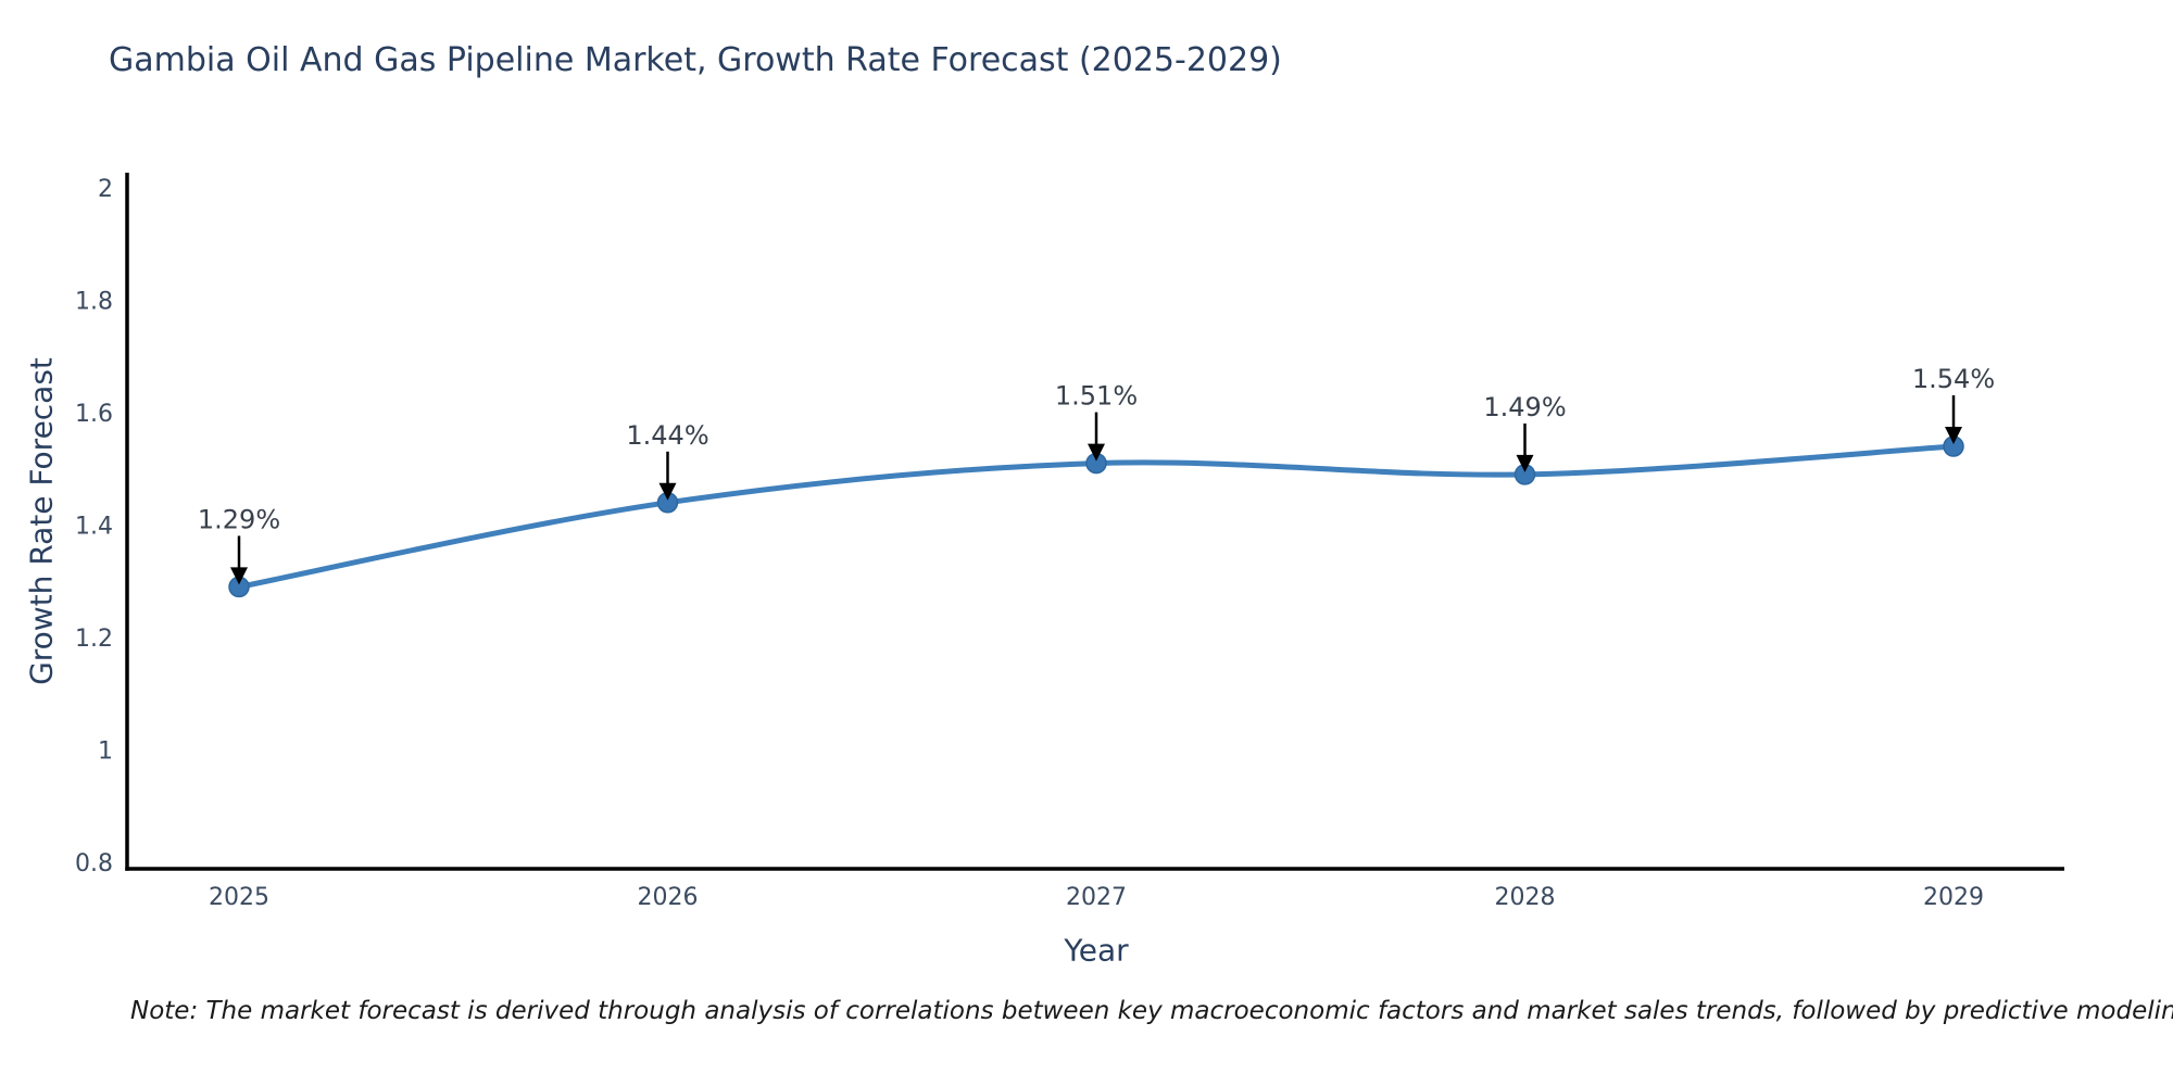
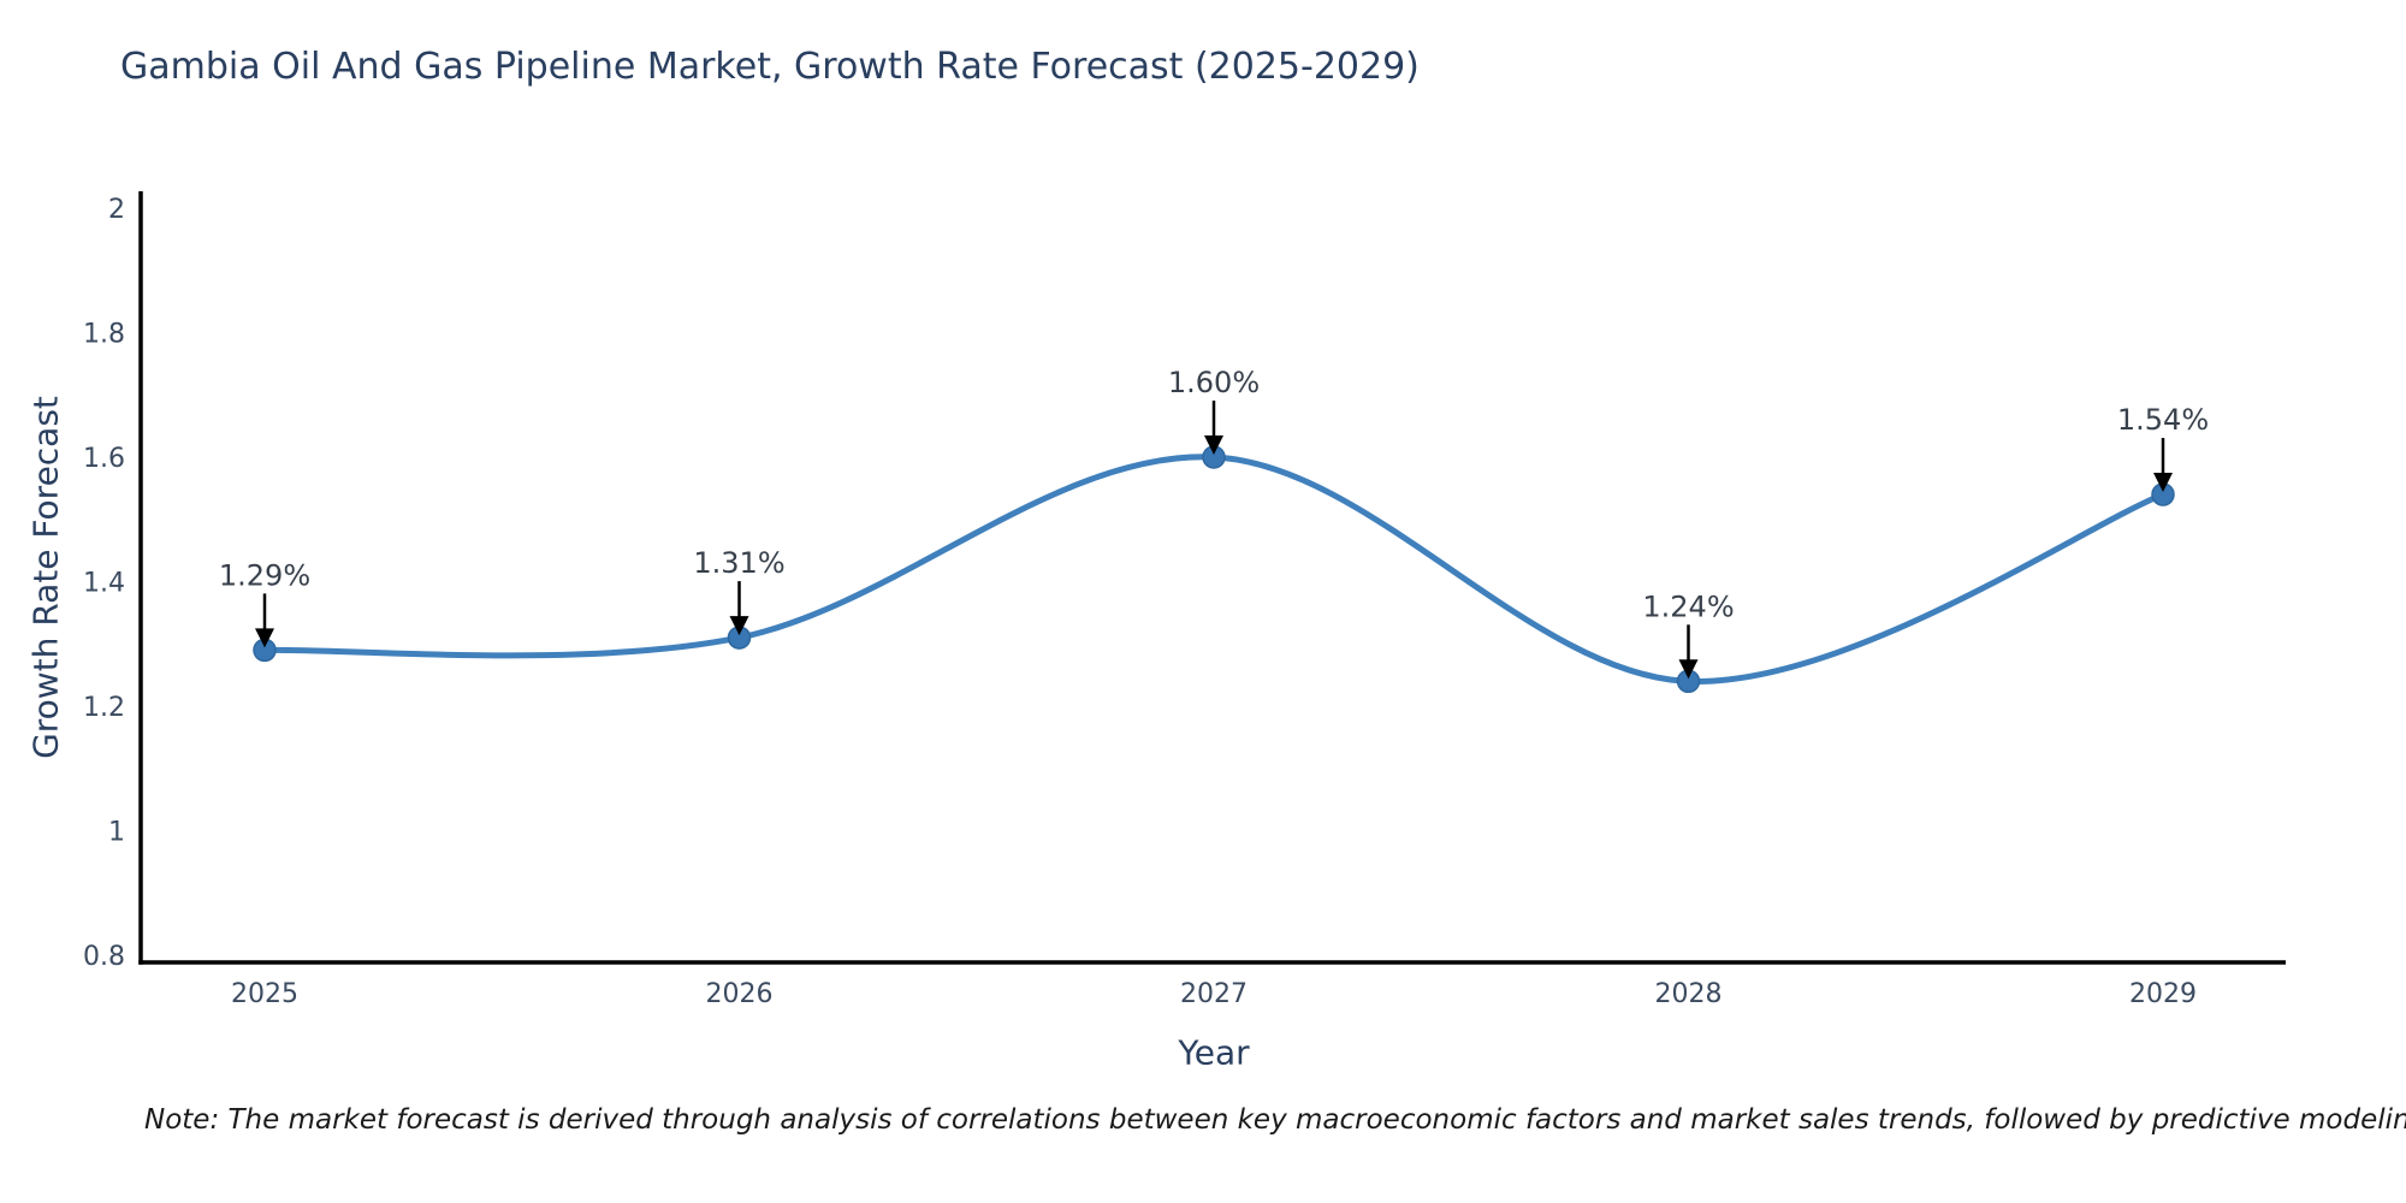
2026: 1.44% -> 1.31%
2027: 1.51% -> 1.60%
2028: 1.49% -> 1.24%
